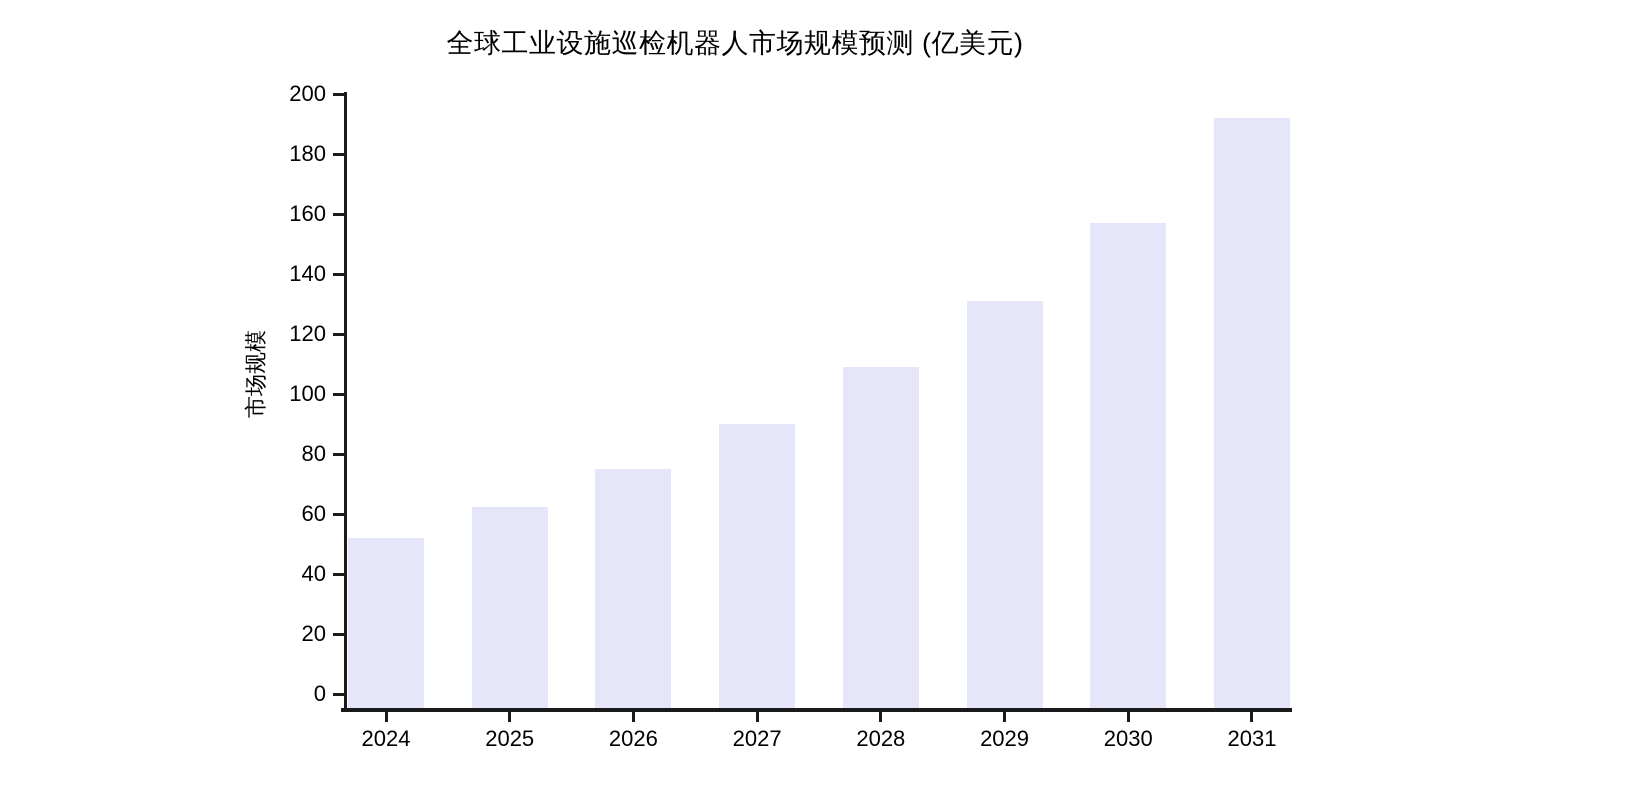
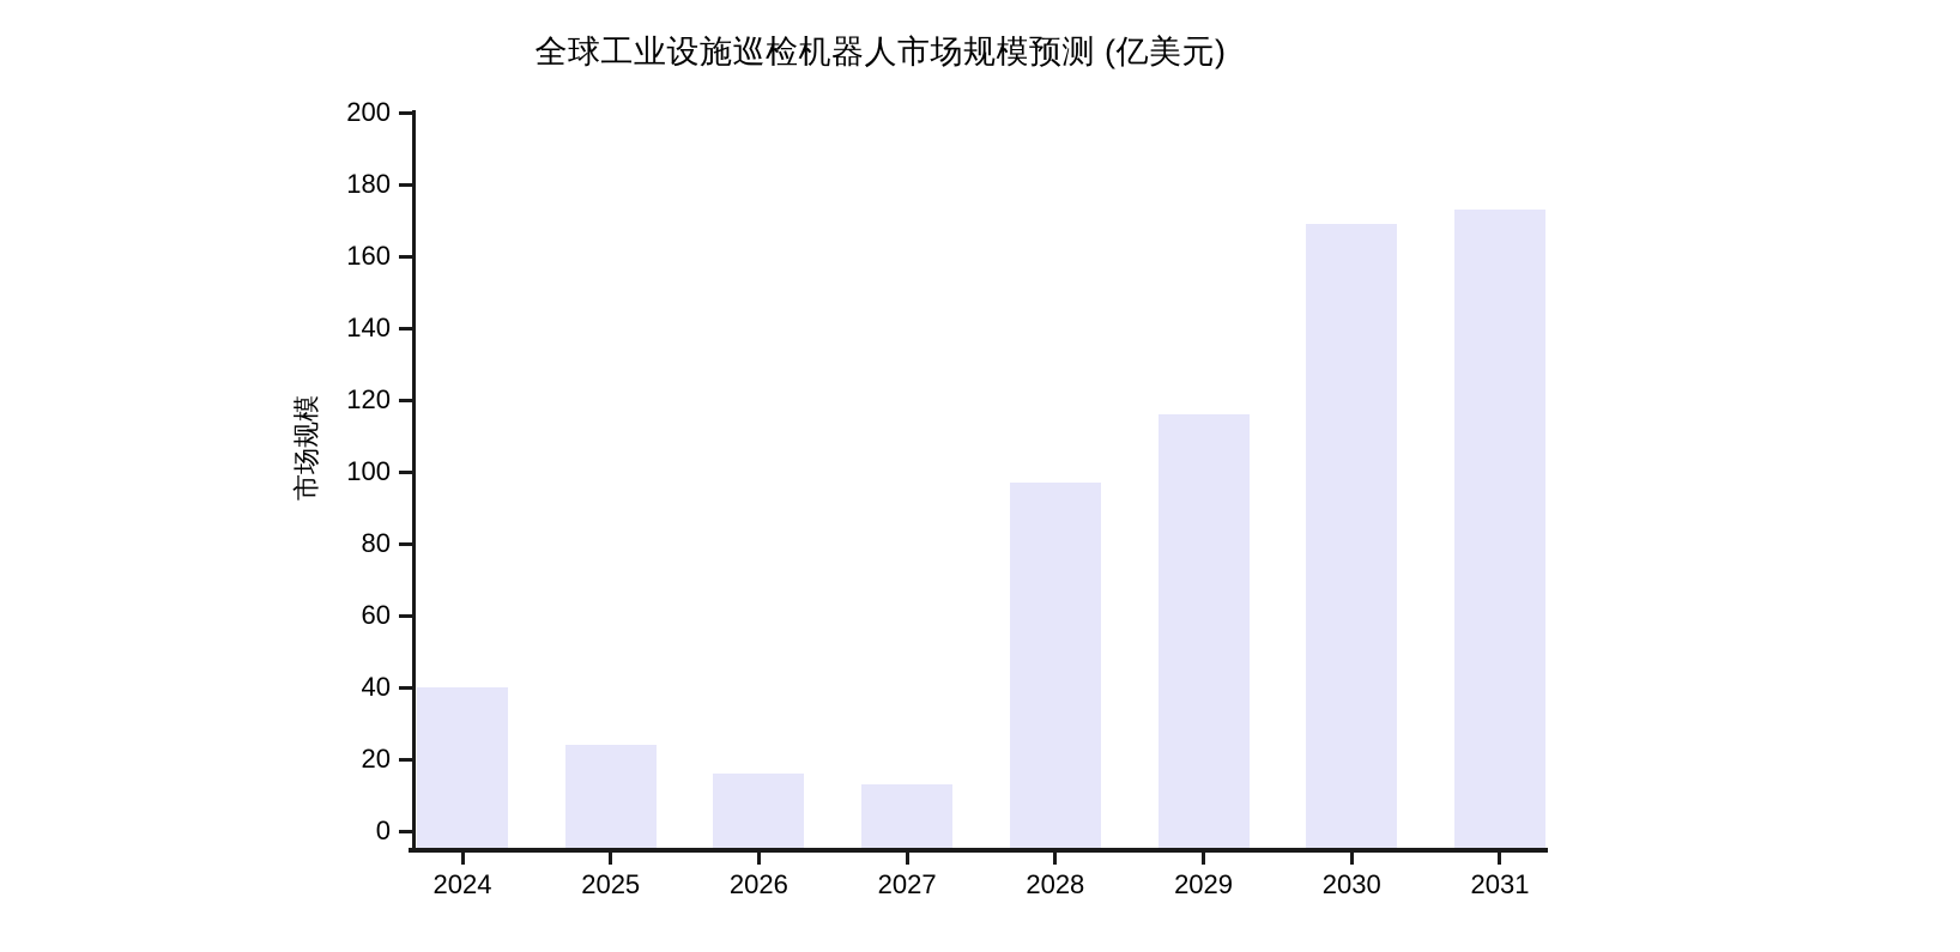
2024: 52 -> 40
2025: 62 -> 24
2026: 75 -> 16
2027: 90 -> 13
2028: 109 -> 97
2029: 131 -> 116
2030: 157 -> 169
2031: 192 -> 173
